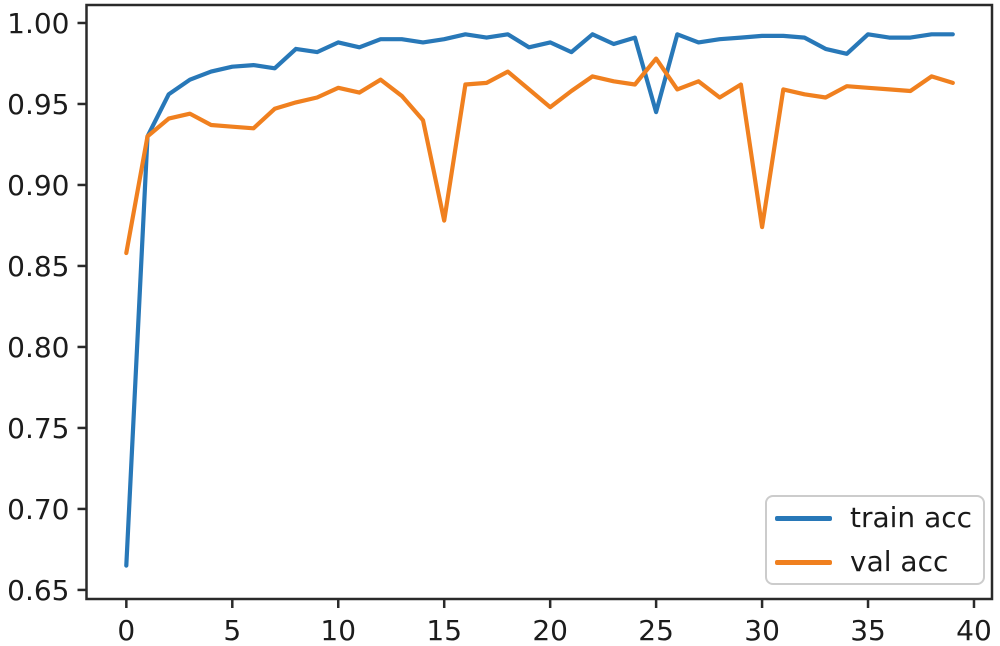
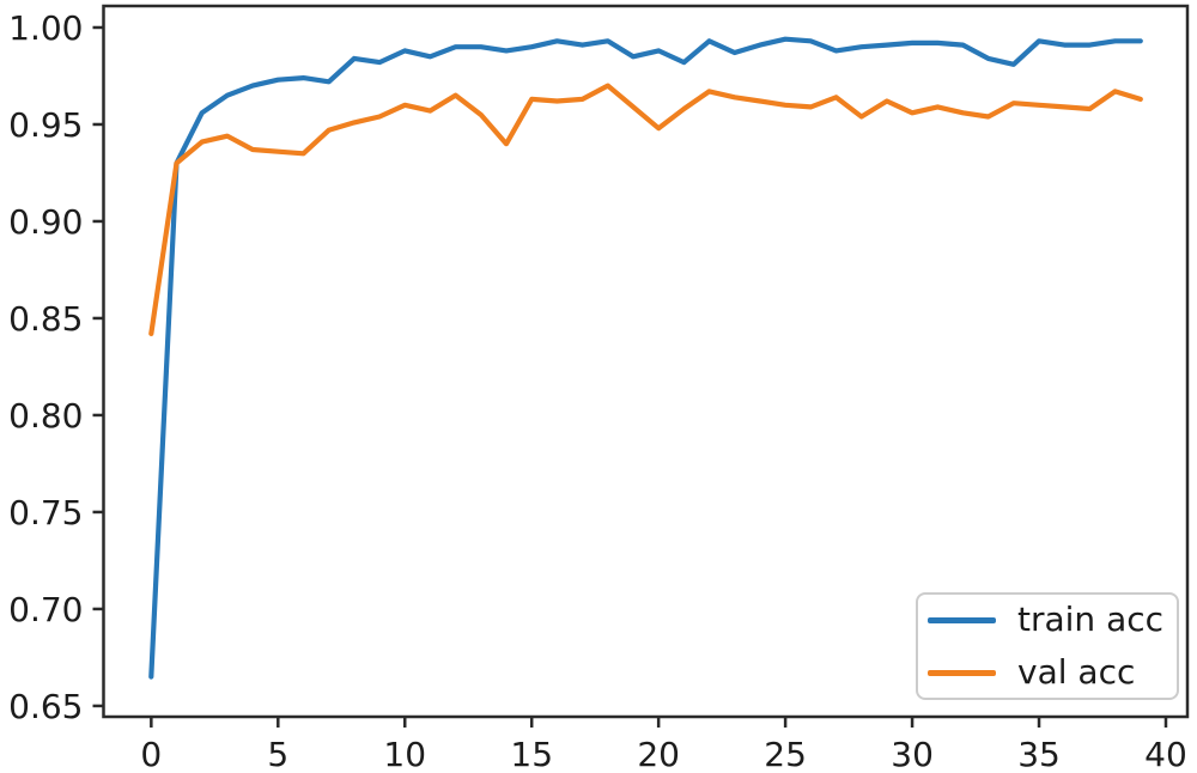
val acc/0: 0.858 -> 0.842
val acc/15: 0.878 -> 0.963
train acc/25: 0.945 -> 0.994
val acc/25: 0.978 -> 0.960
val acc/30: 0.874 -> 0.956
